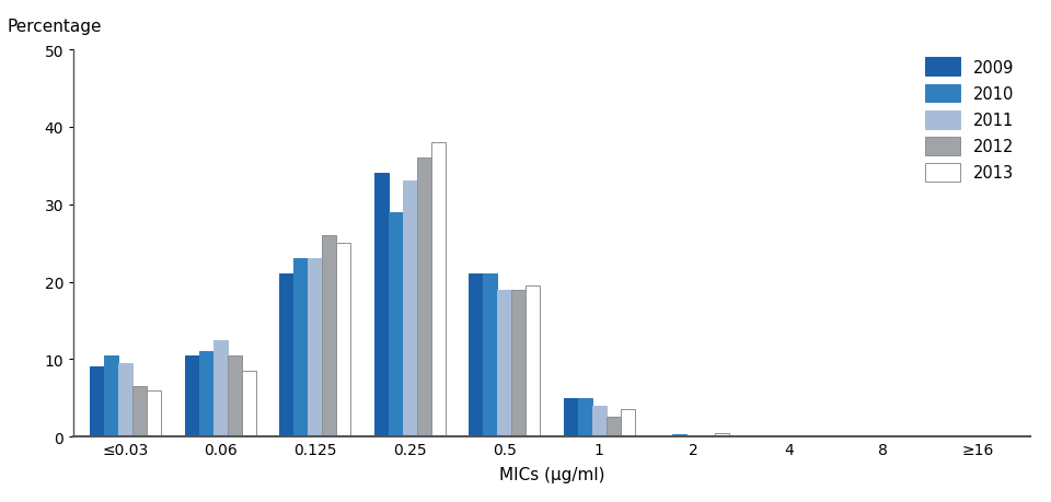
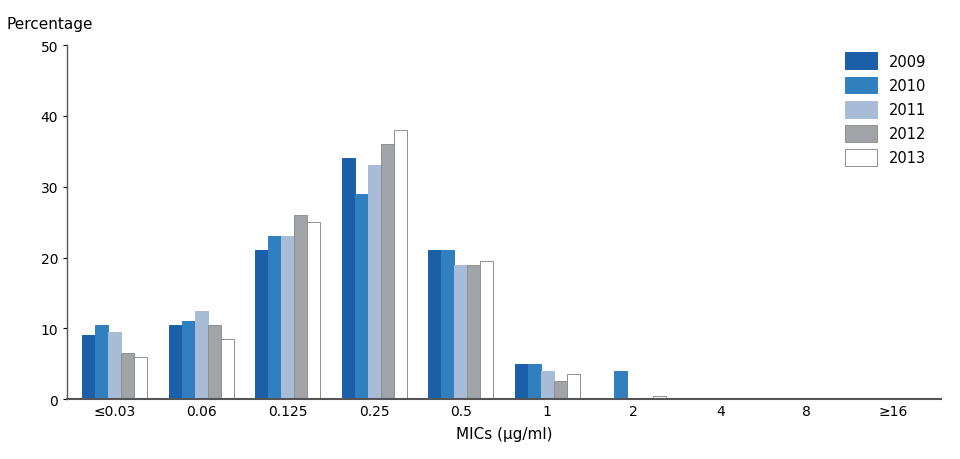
2010/2: 0.3 -> 4.0
